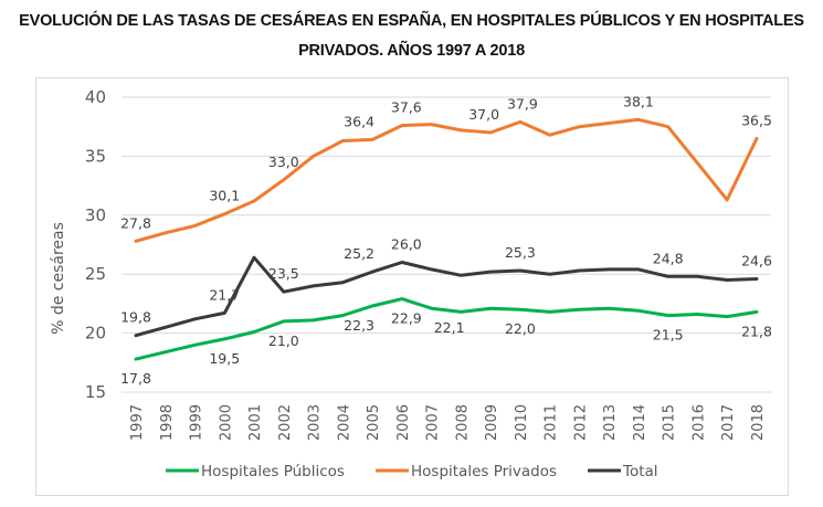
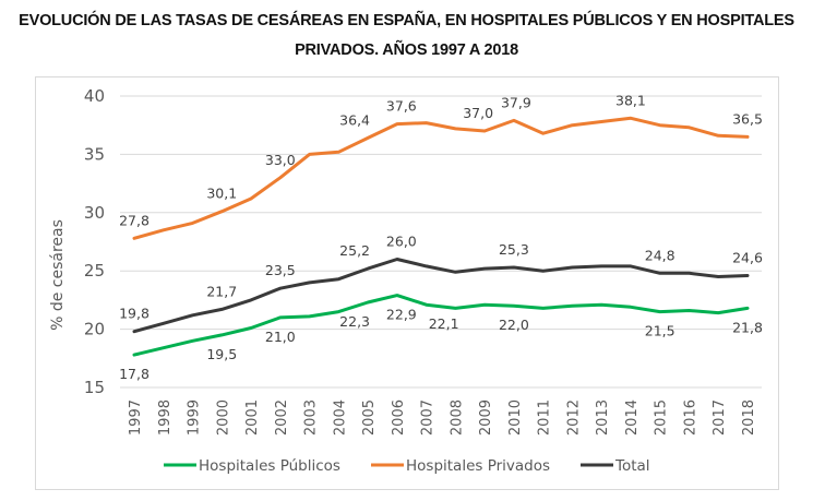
Total/2001: 26.4 -> 22.5
Hospitales Privados/2004: 36.3 -> 35.2
Hospitales Privados/2016: 34.4 -> 37.3
Hospitales Privados/2017: 31.3 -> 36.6
